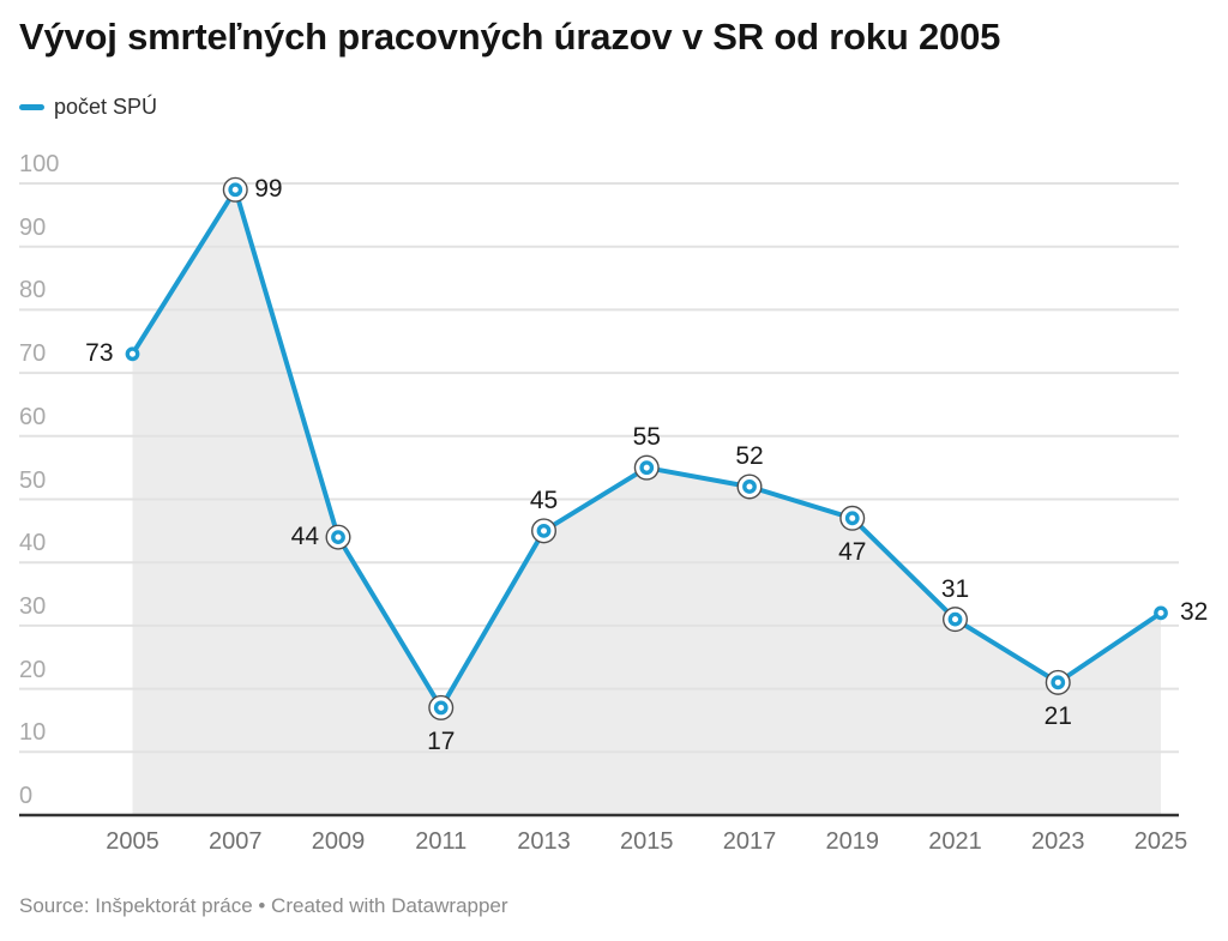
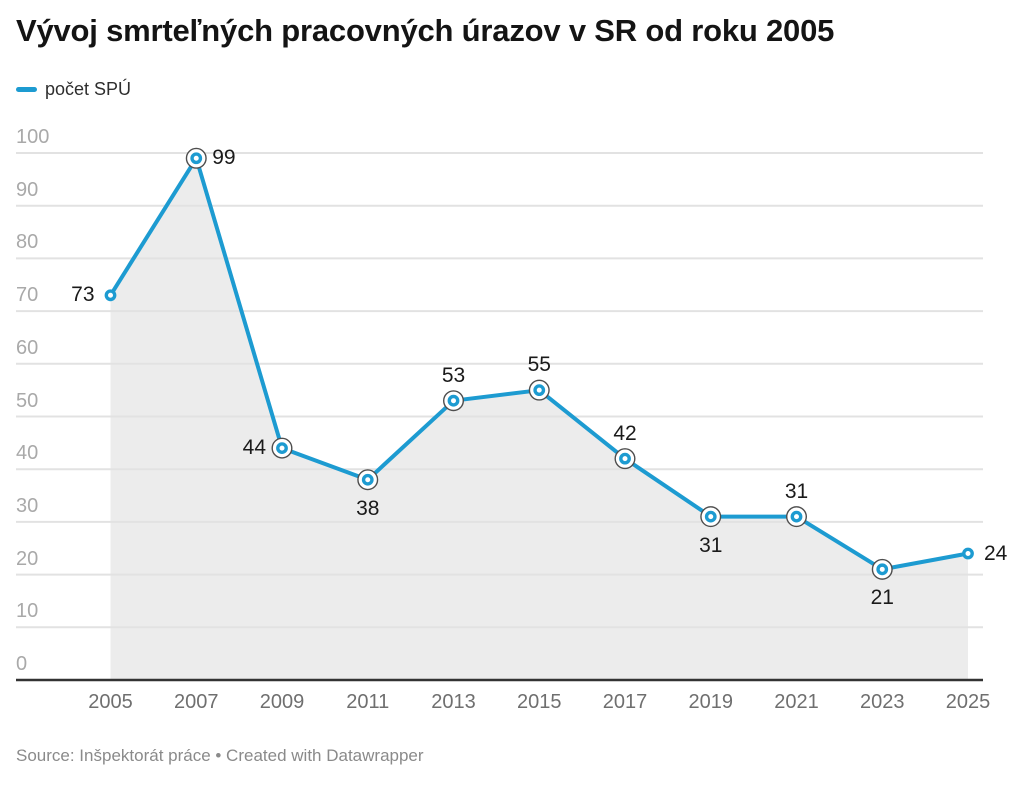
2011: 17 -> 38
2013: 45 -> 53
2017: 52 -> 42
2019: 47 -> 31
2025: 32 -> 24
